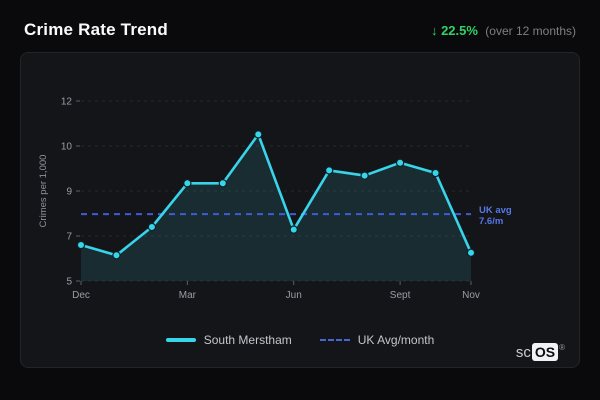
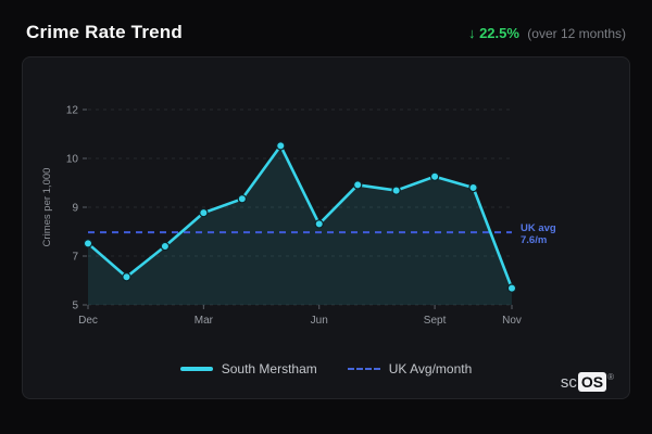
Dec: 6.4 -> 7.2
Mar: 8.8 -> 8.3
Jun: 7.0 -> 7.9
Nov: 6.1 -> 5.6
